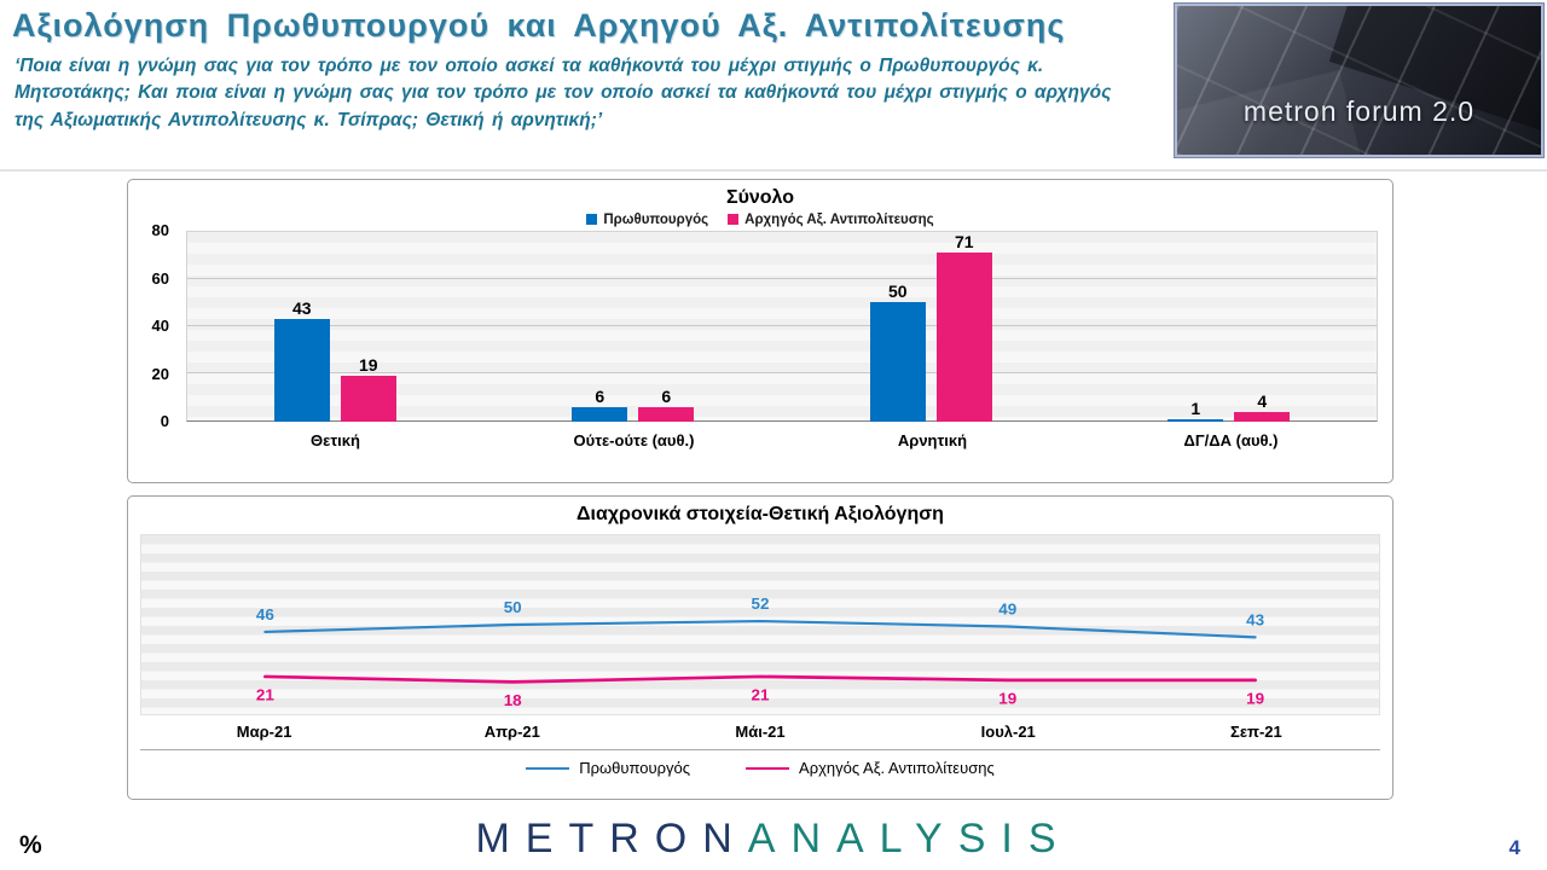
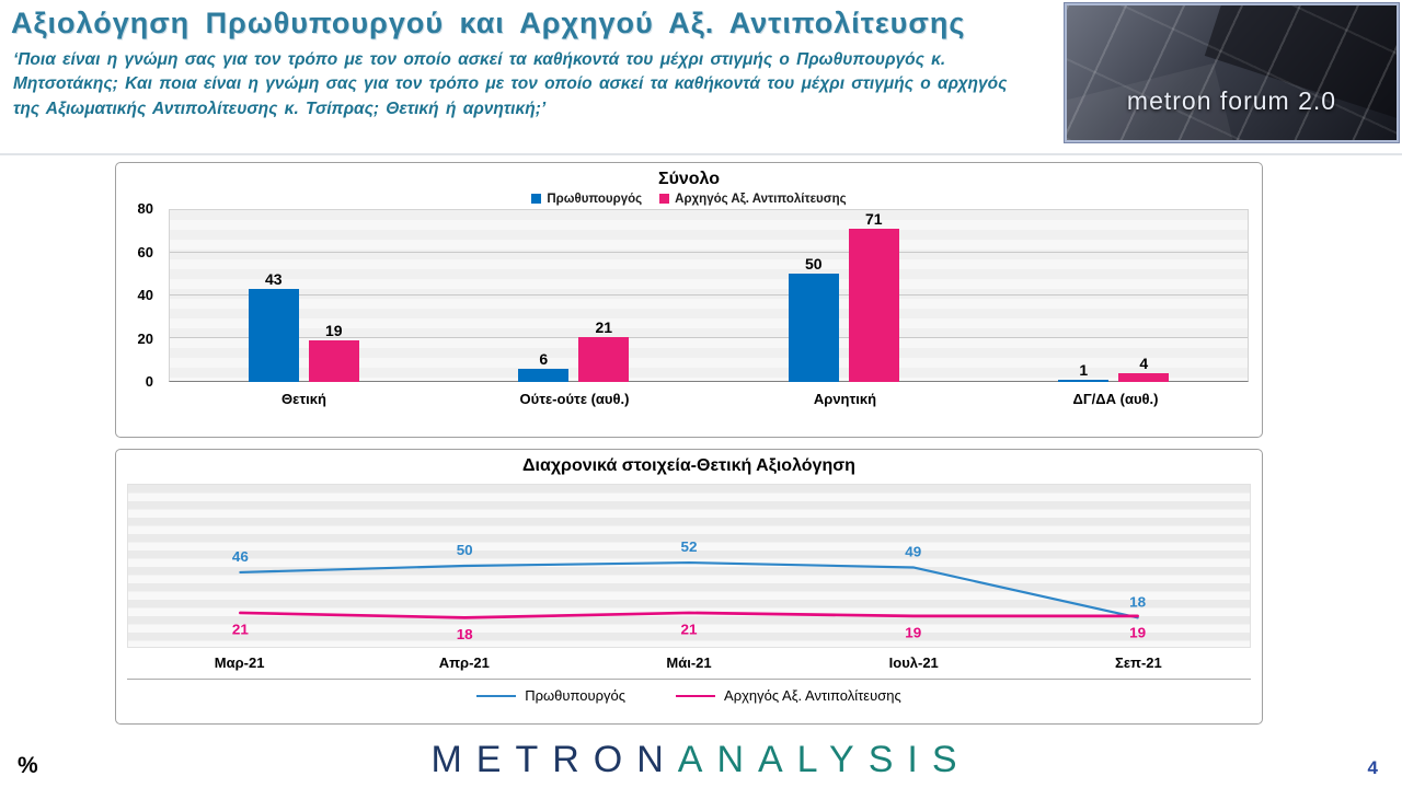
Σύνολο/Αρχηγός Αξ. Αντιπολίτευσης/Ούτε-ούτε (αυθ.): 6 -> 21
Διαχρονικά στοιχεία-Θετική Αξιολόγηση/Πρωθυπουργός/Σεπ-21: 43 -> 18
